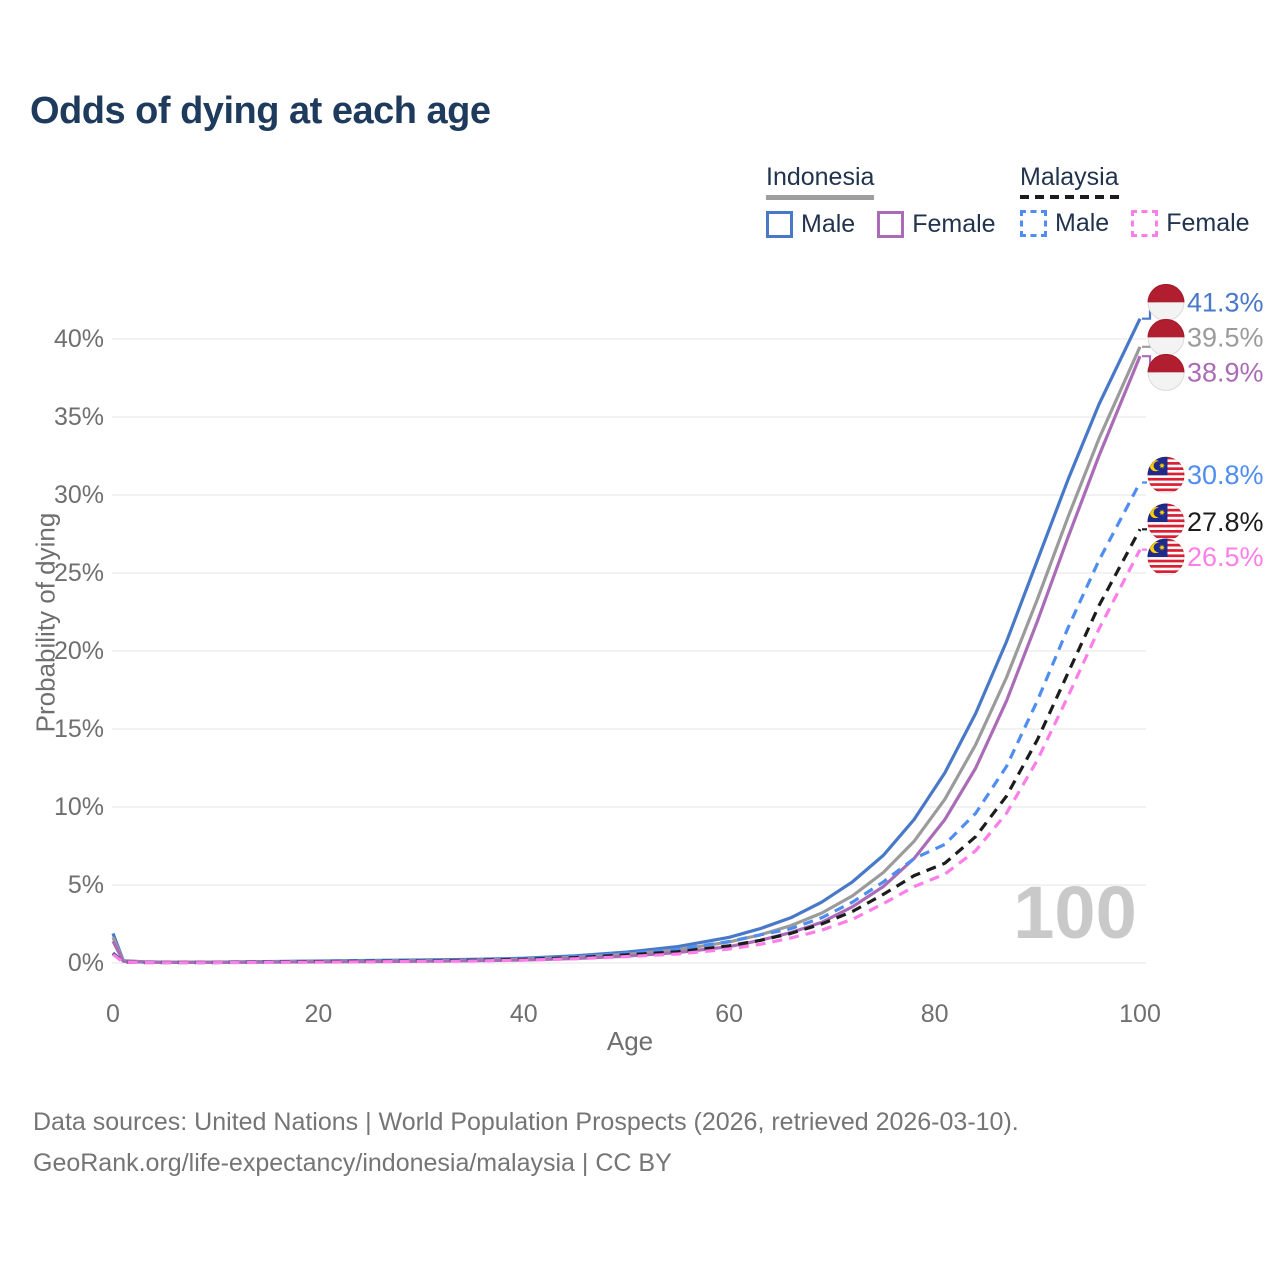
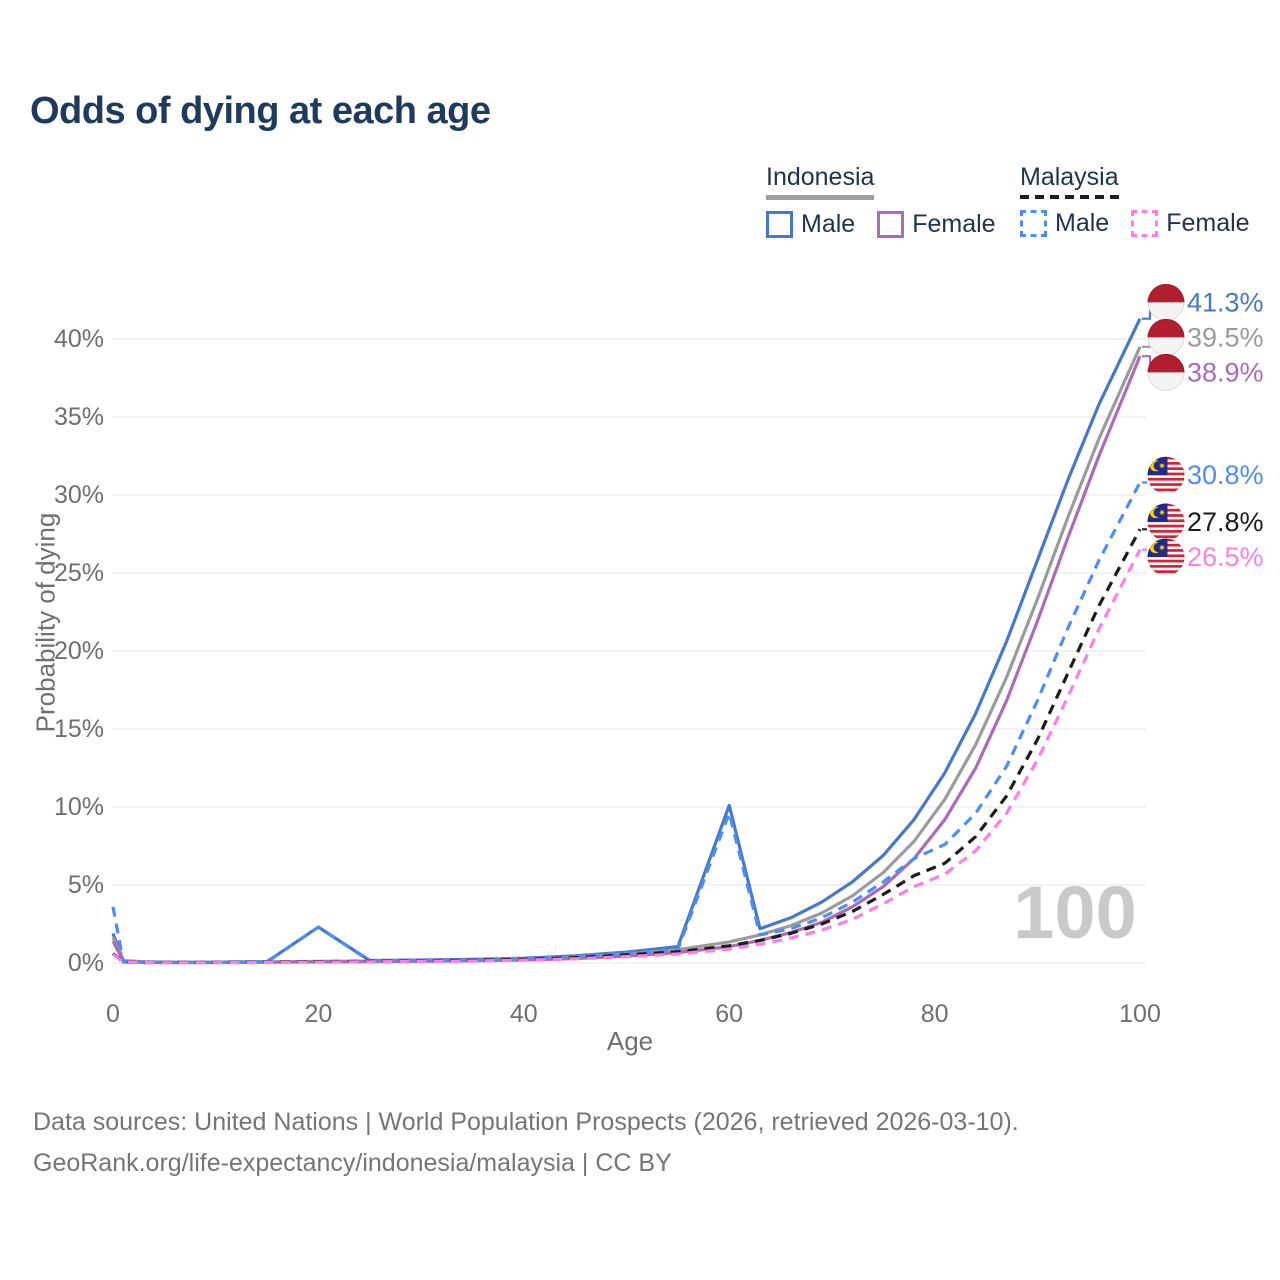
Malaysia Male/0: 0.7% -> 3.6%
Indonesia Male/20: 0.1% -> 2.3%
Malaysia Male/20: 0.1% -> 2.3%
Indonesia Male/60: 1.6% -> 10.1%
Malaysia Male/60: 1.4% -> 9.6%
